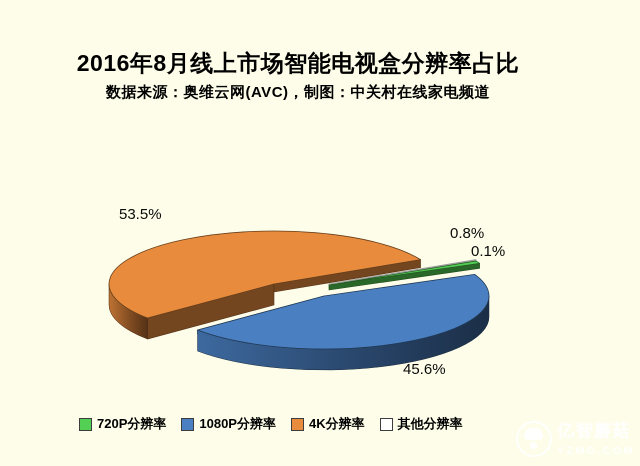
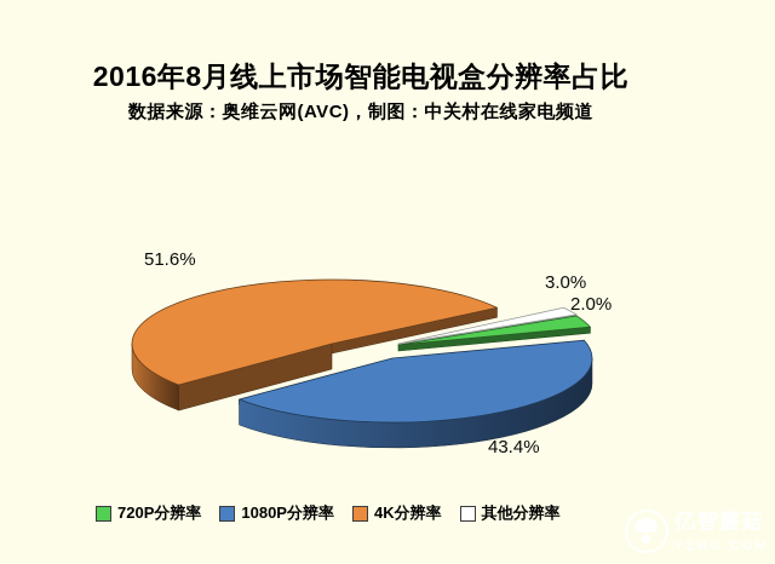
720P分辨率: 0.8% -> 3.0%
1080P分辨率: 45.6% -> 43.4%
4K分辨率: 53.5% -> 51.6%
其他分辨率: 0.1% -> 2.0%
